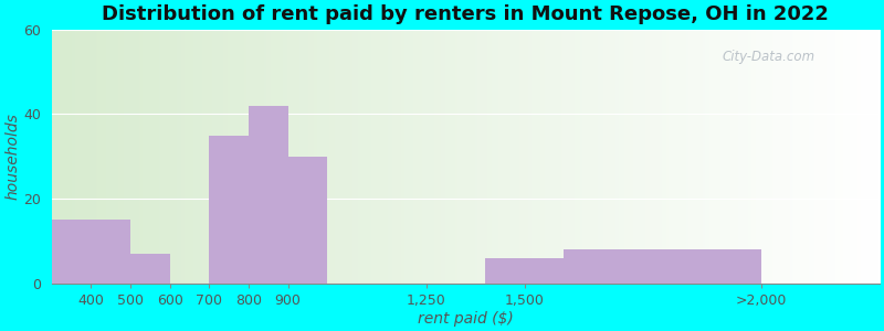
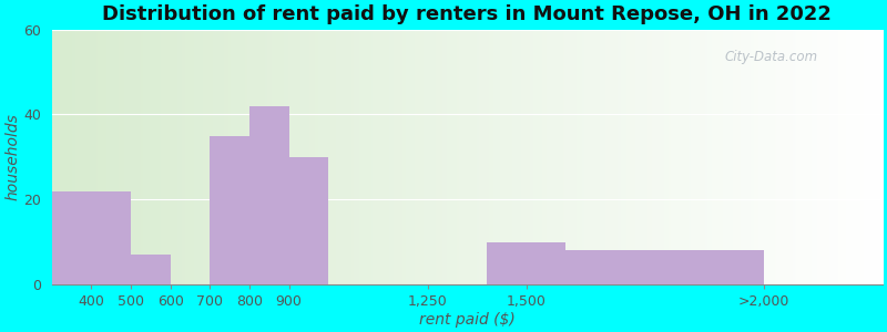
400: 15 -> 22
1,500: 6 -> 10
